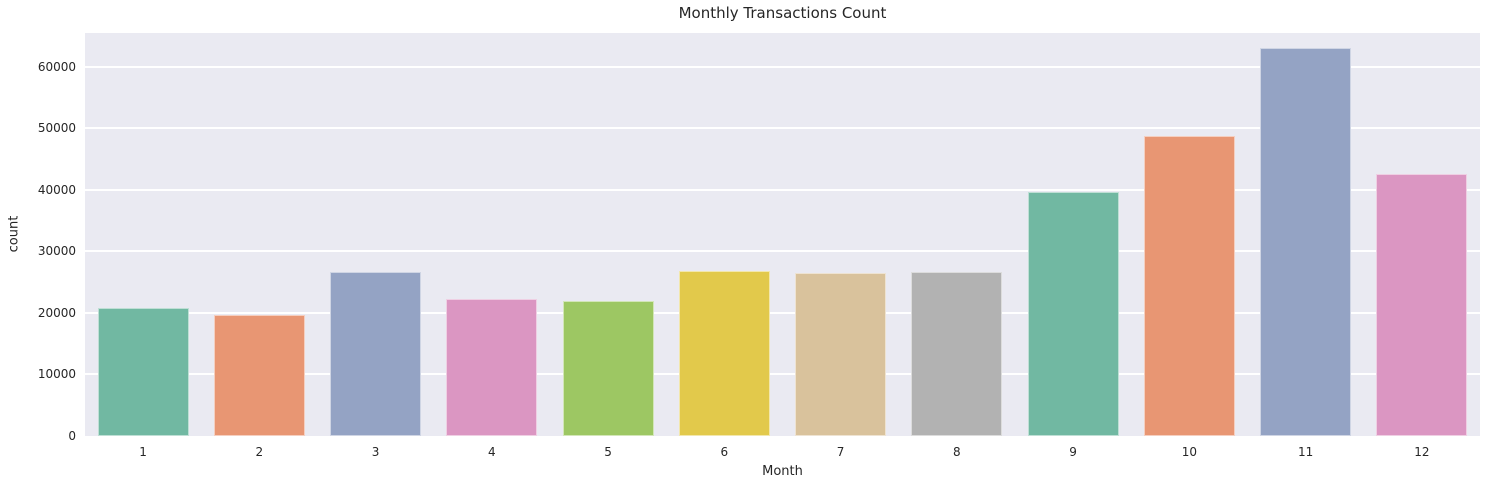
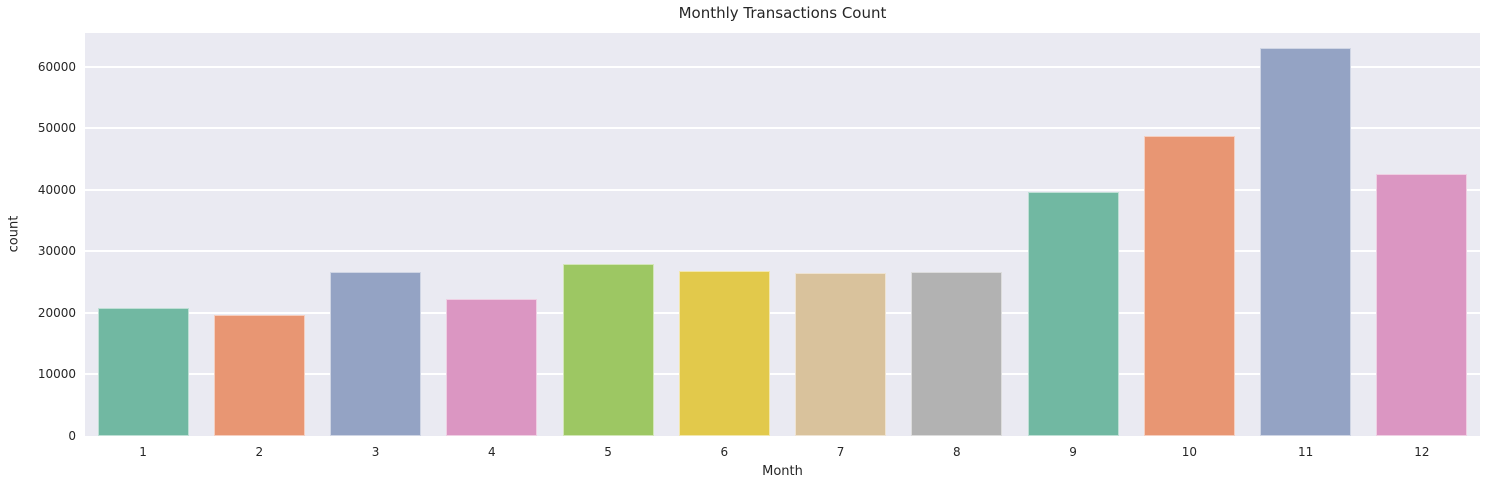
5: 22000 -> 28000
